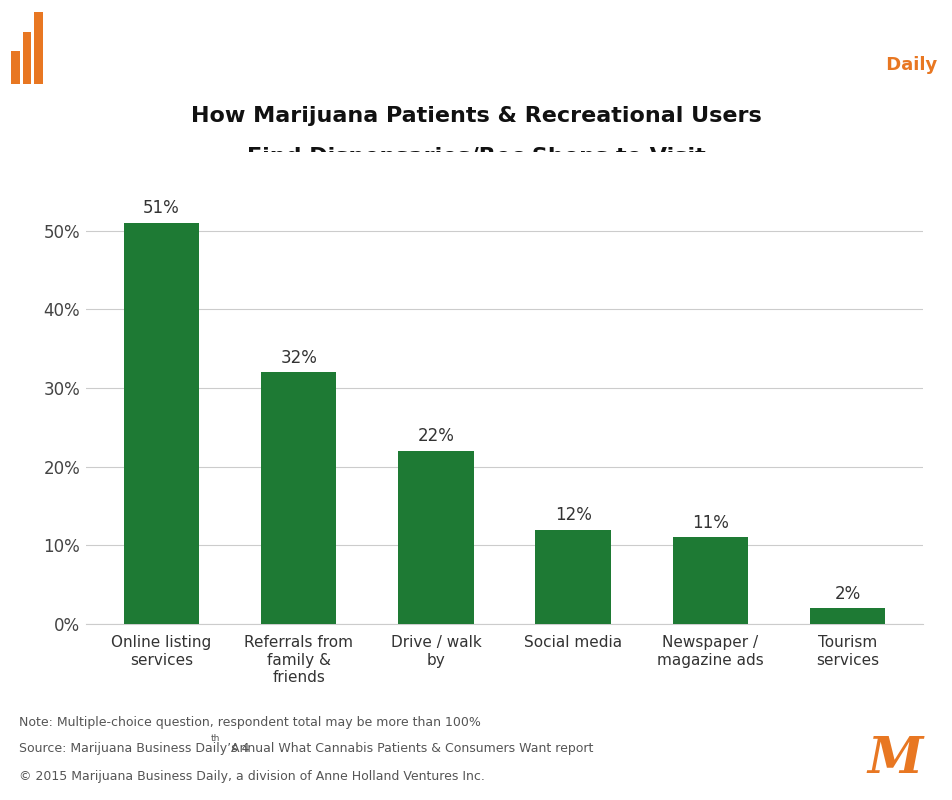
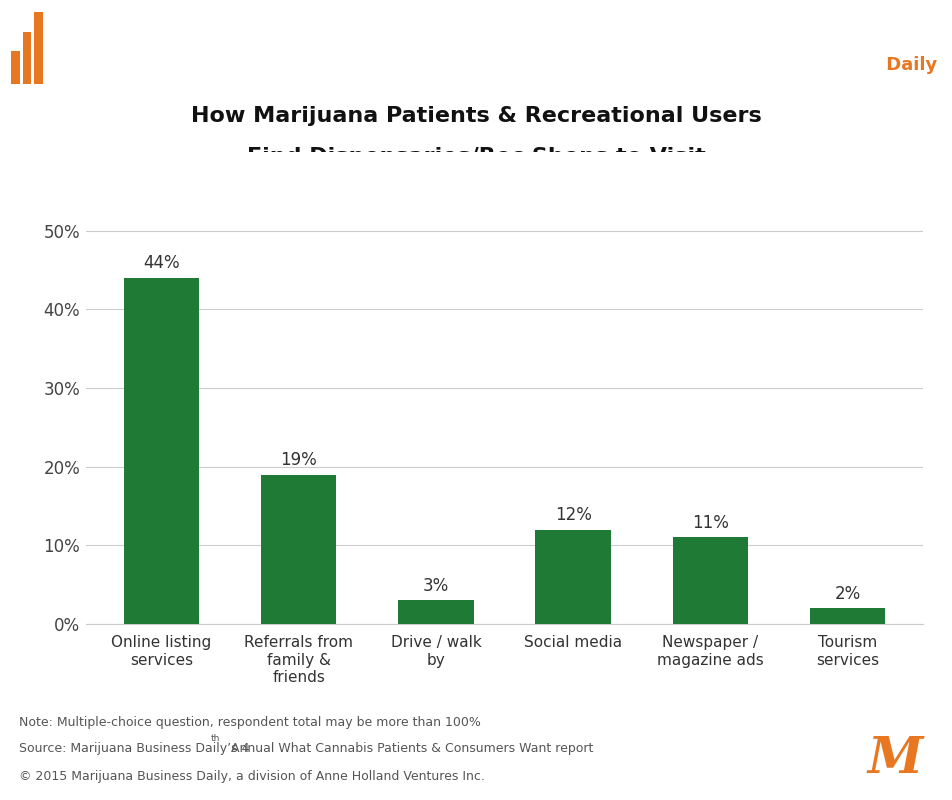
Online listing services: 51% -> 44%
Referrals from family & friends: 32% -> 19%
Drive / walk by: 22% -> 3%
